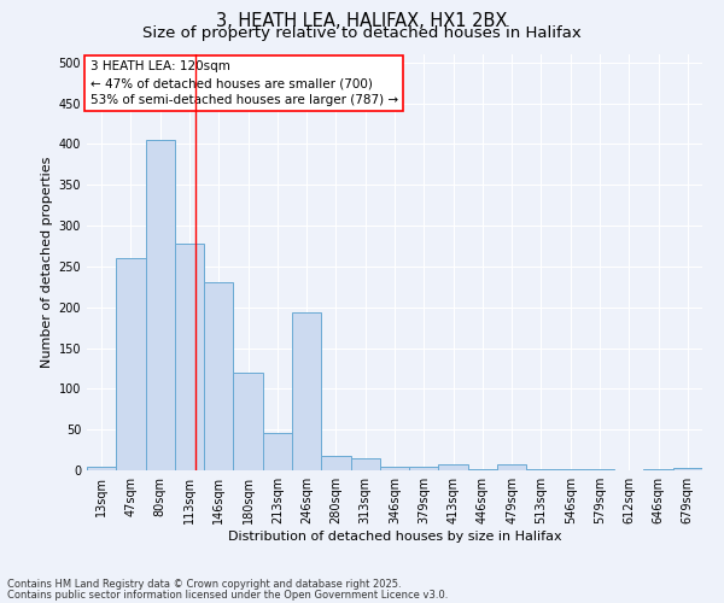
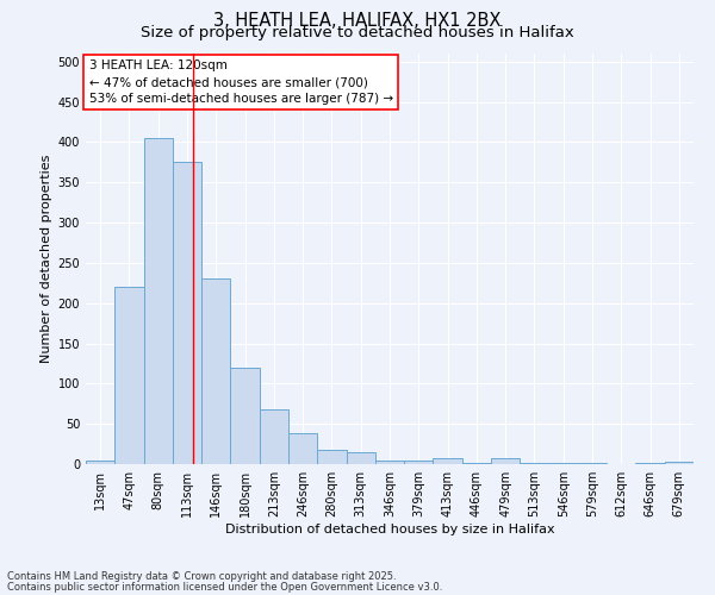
47sqm: 260 -> 220
113sqm: 278 -> 375
213sqm: 46 -> 68
246sqm: 194 -> 38
